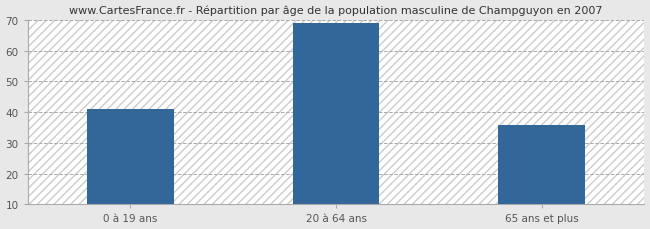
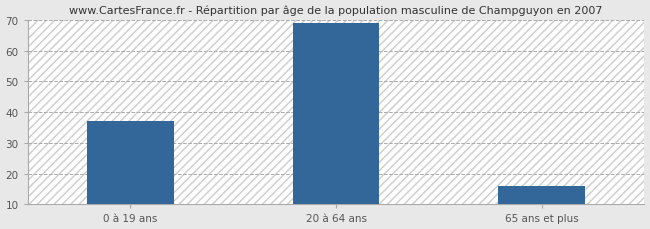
0 à 19 ans: 41 -> 37
65 ans et plus: 36 -> 16
